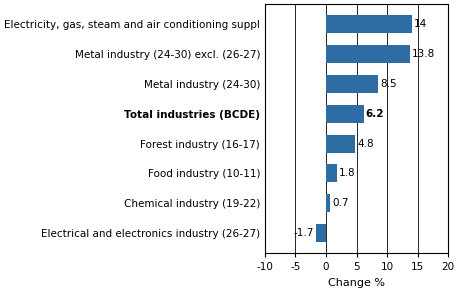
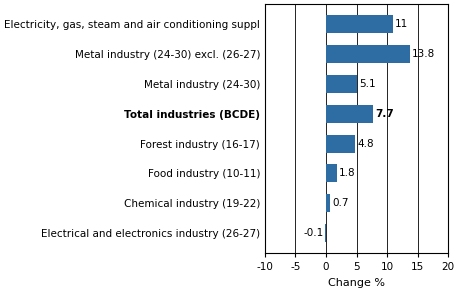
Electricity, gas, steam and air conditioning suppl: 14 -> 11
Metal industry (24-30): 8.5 -> 5.1
Total industries (BCDE): 6.2 -> 7.7
Electrical and electronics industry (26-27): -1.7 -> -0.1
